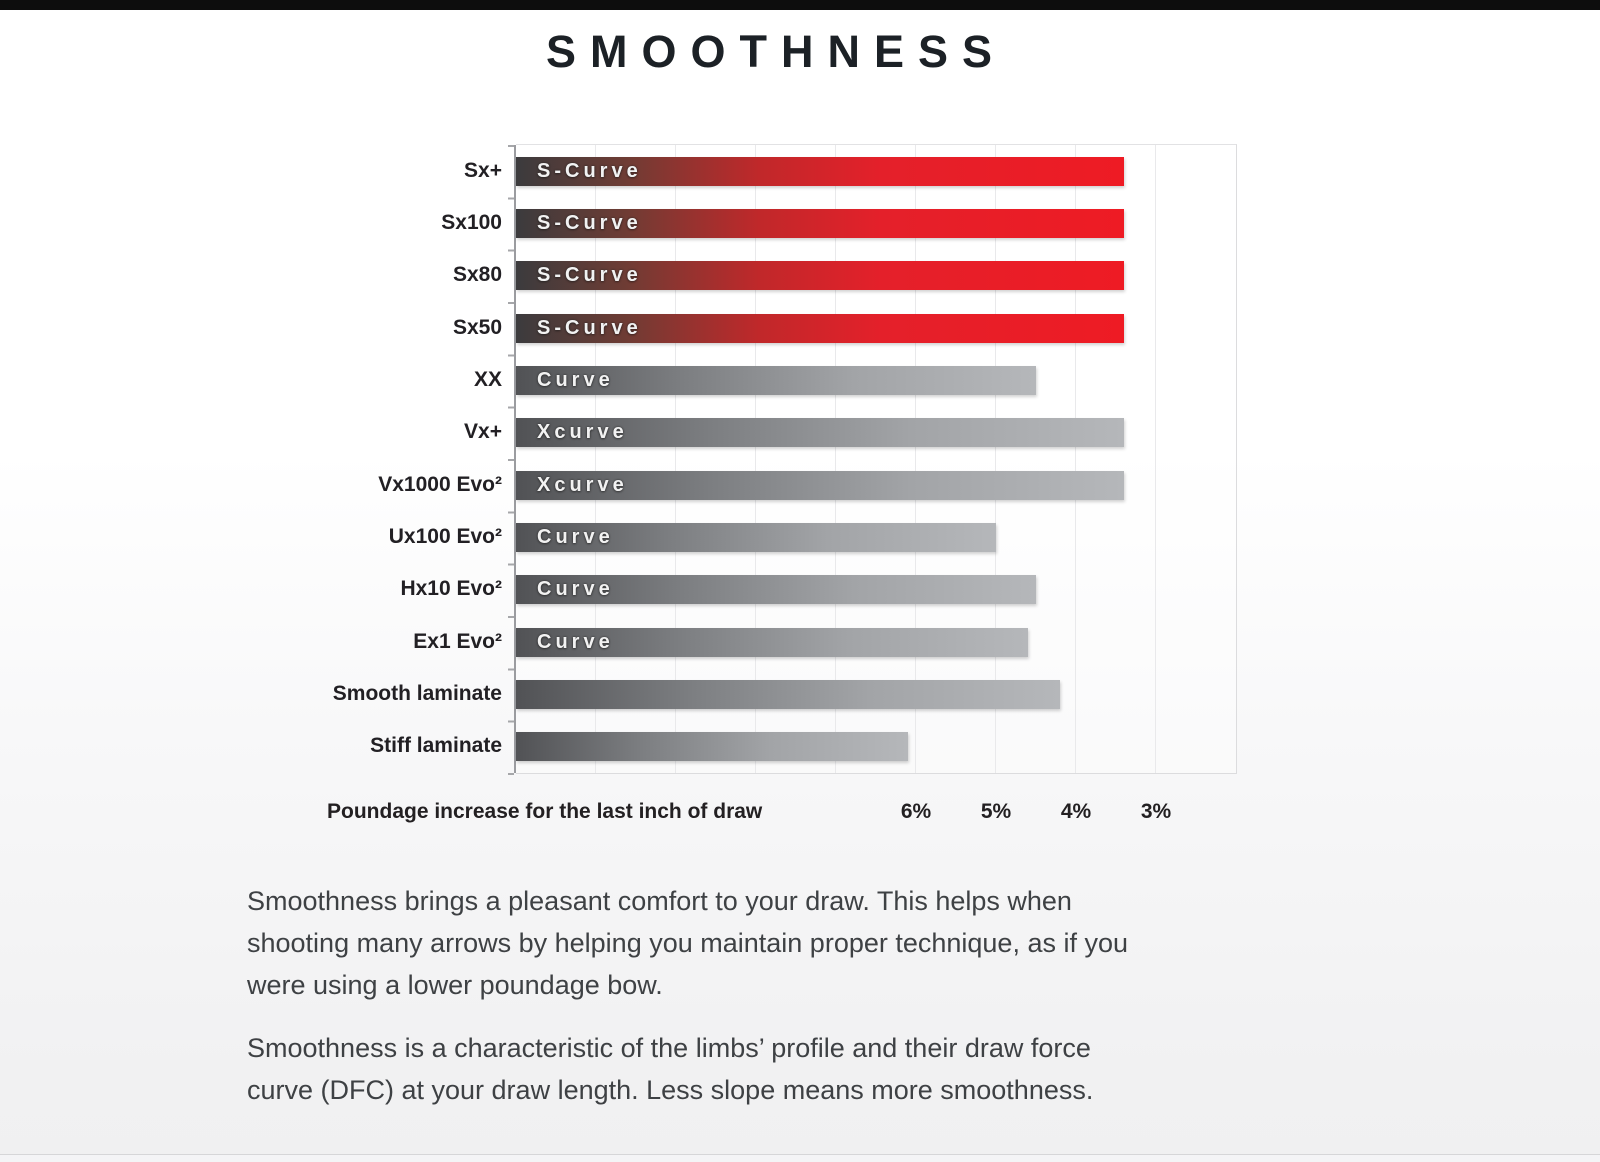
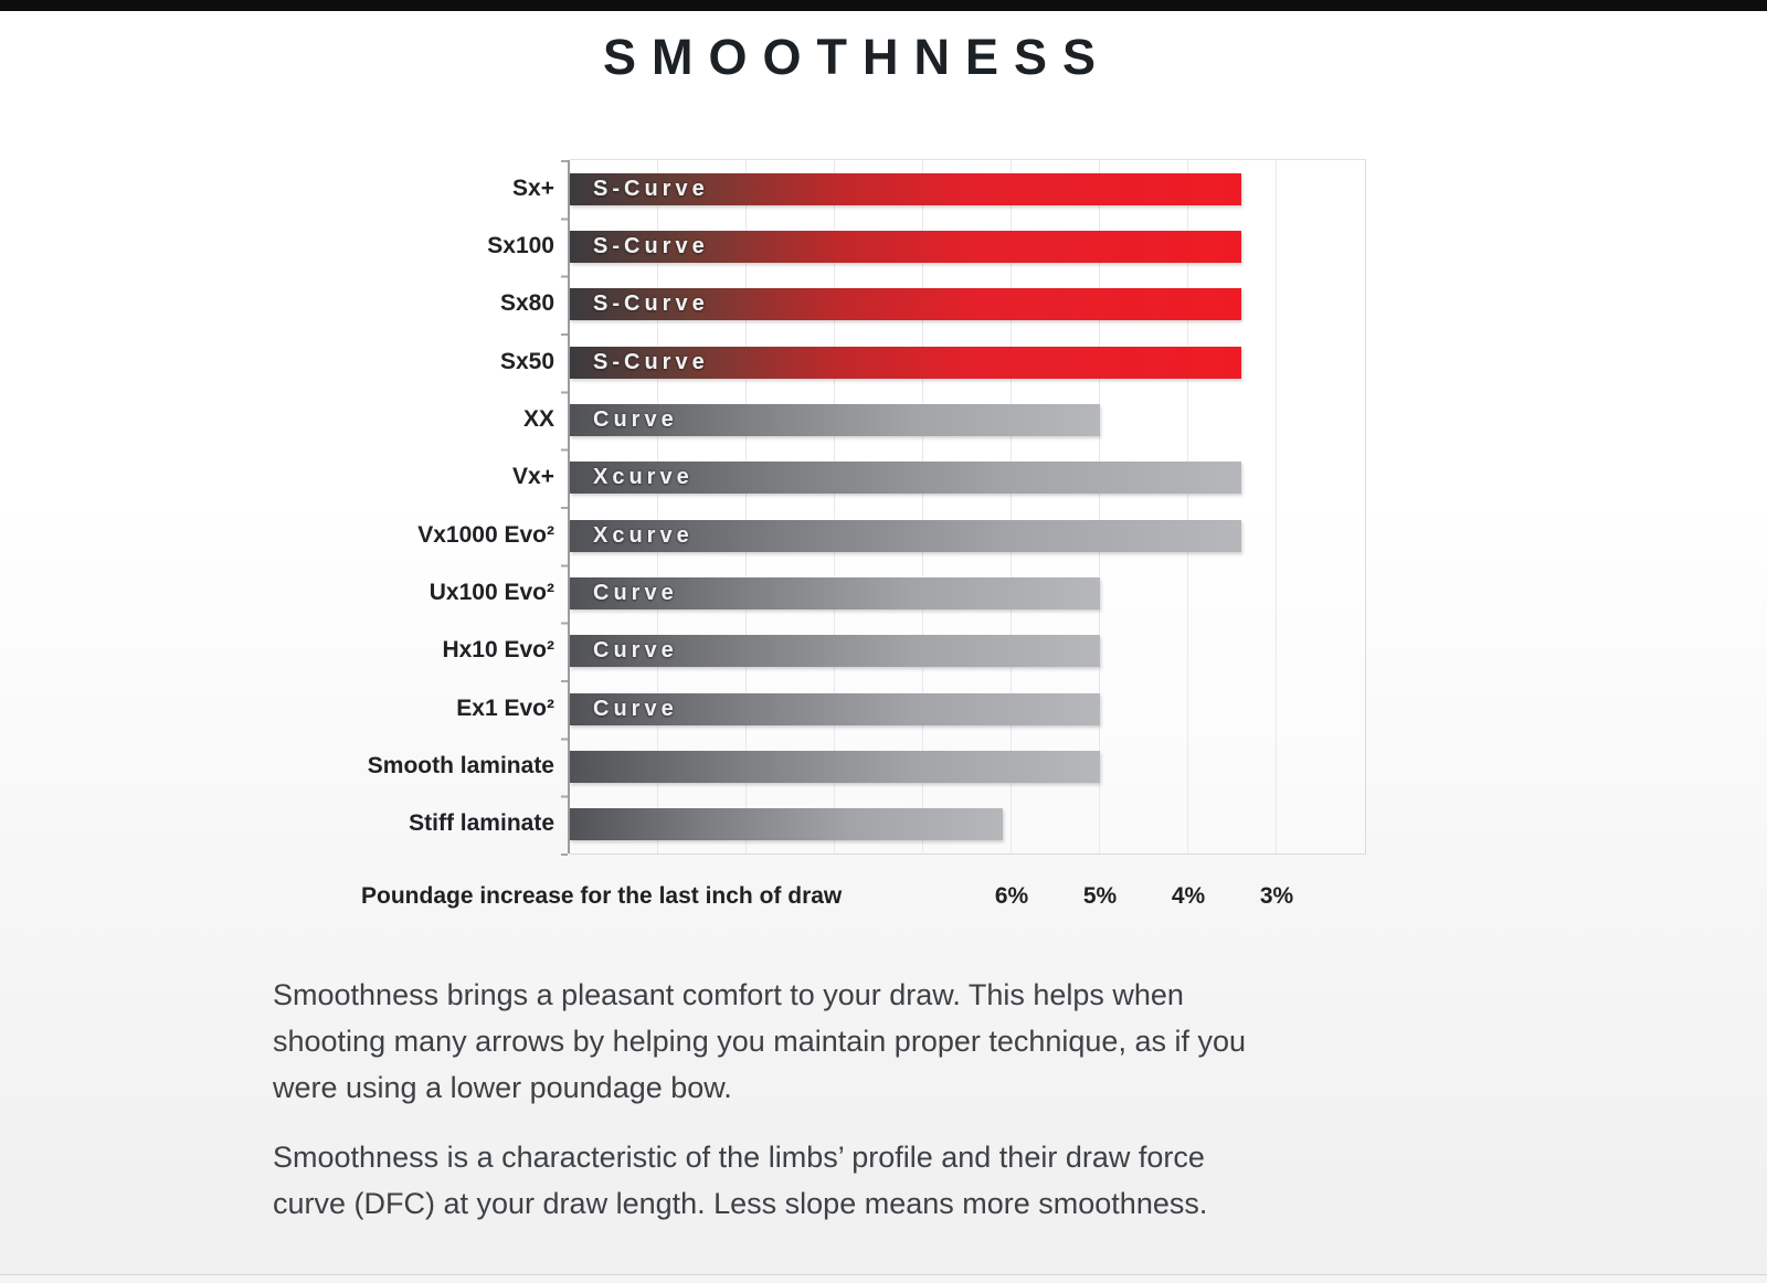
XX: 4.5% -> 5.0%
Hx10 Evo²: 4.5% -> 5.0%
Ex1 Evo²: 4.6% -> 5.0%
Smooth laminate: 4.2% -> 5.0%
